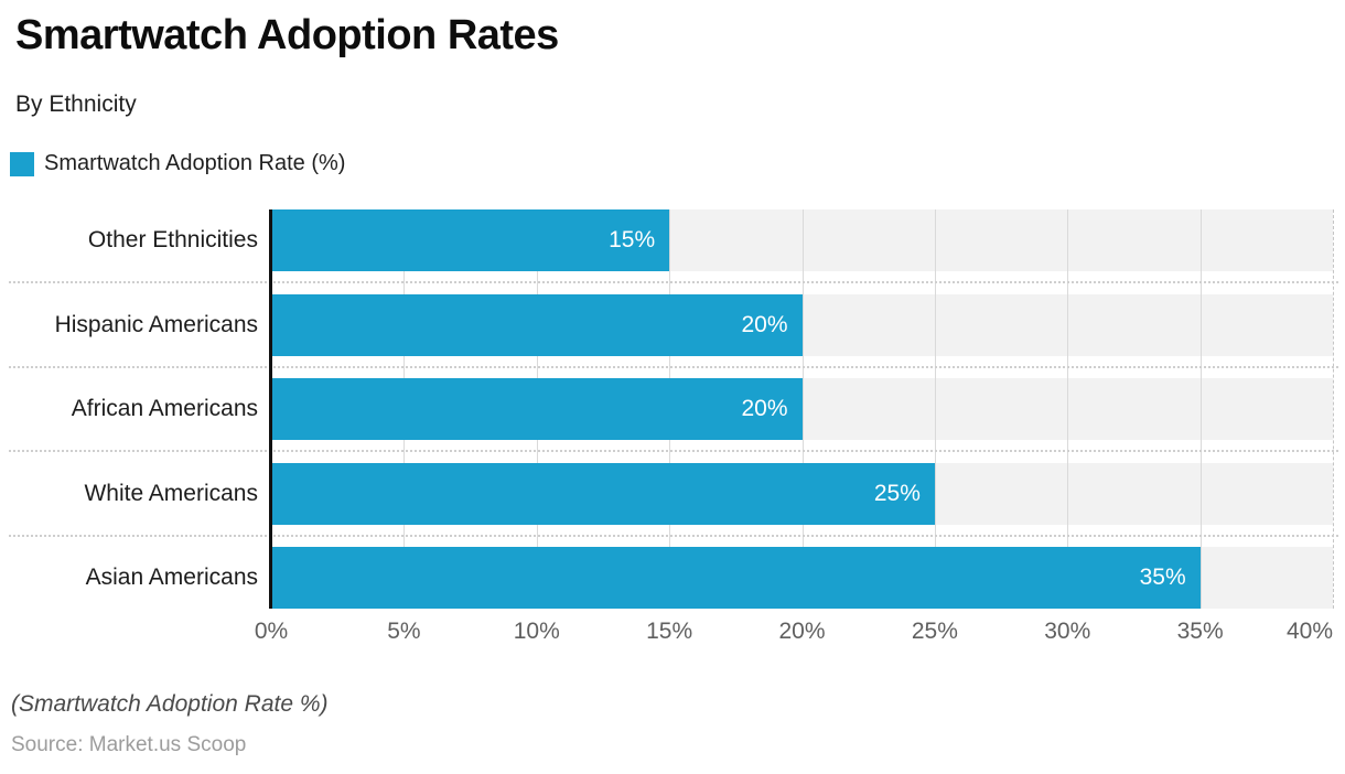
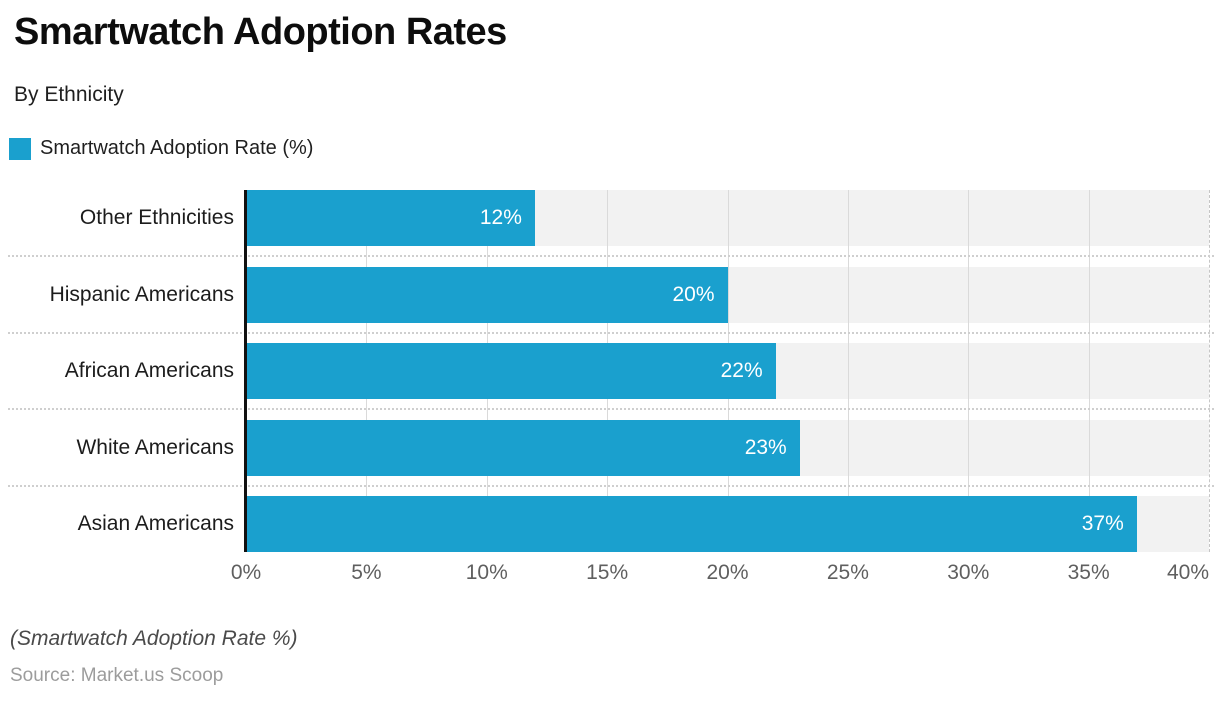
Other Ethnicities: 15% -> 12%
African Americans: 20% -> 22%
White Americans: 25% -> 23%
Asian Americans: 35% -> 37%
